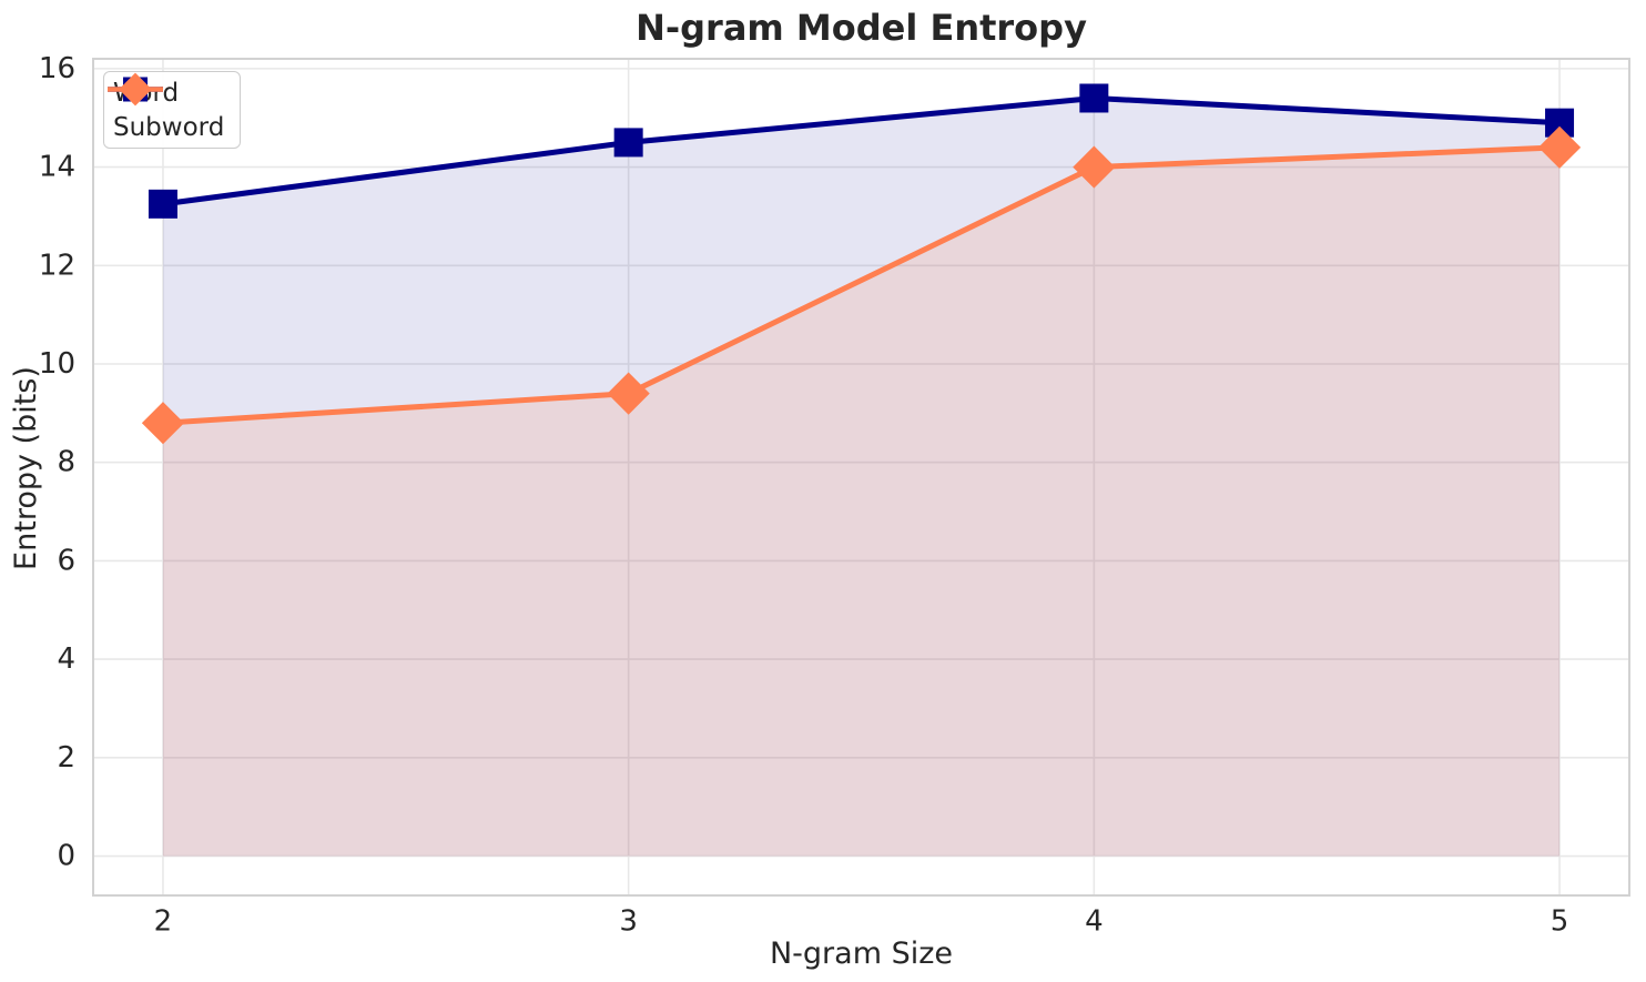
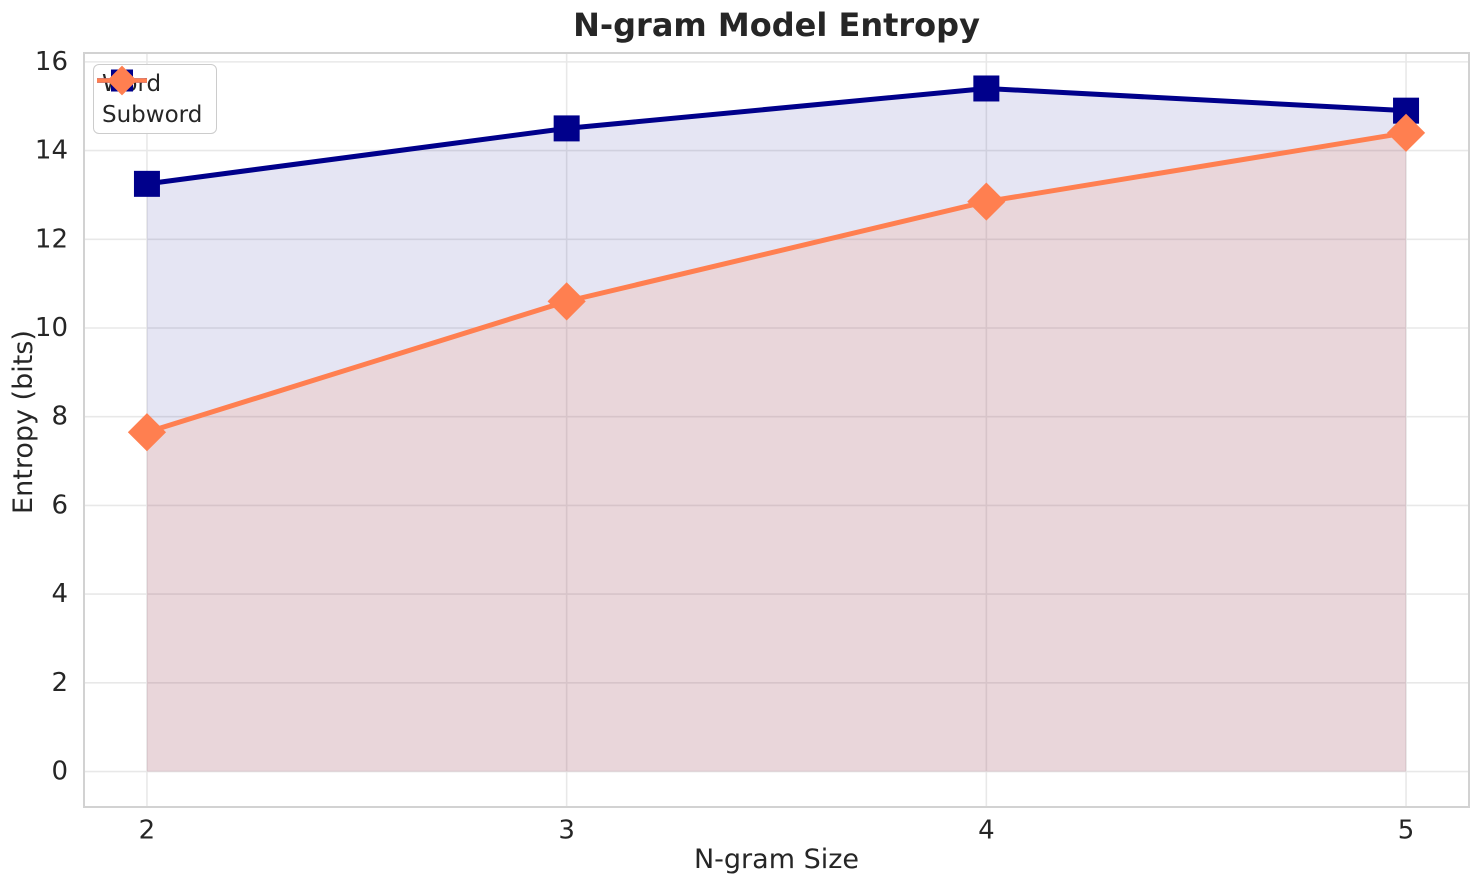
Subword/2: 8.8 -> 7.7
Subword/3: 9.4 -> 10.6
Subword/4: 14.0 -> 12.8
